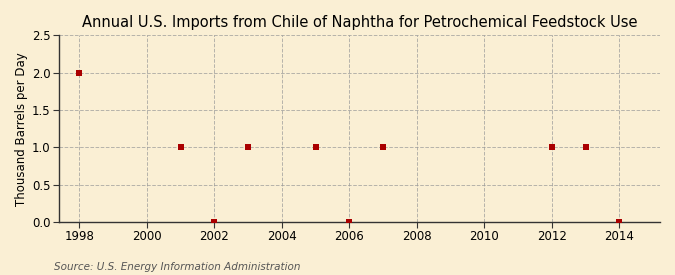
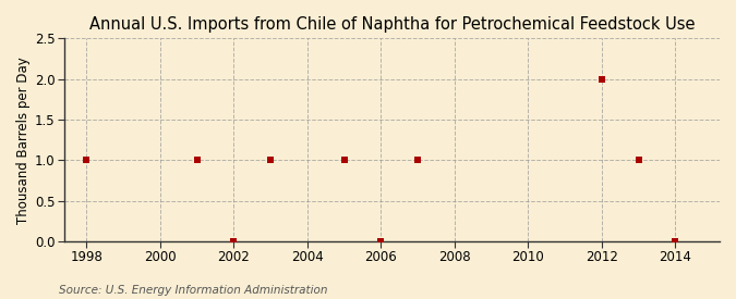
1998: 2 -> 1
2012: 1 -> 2
